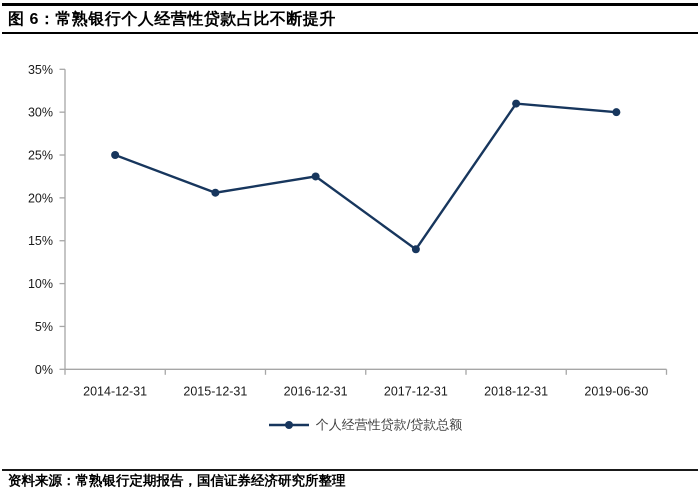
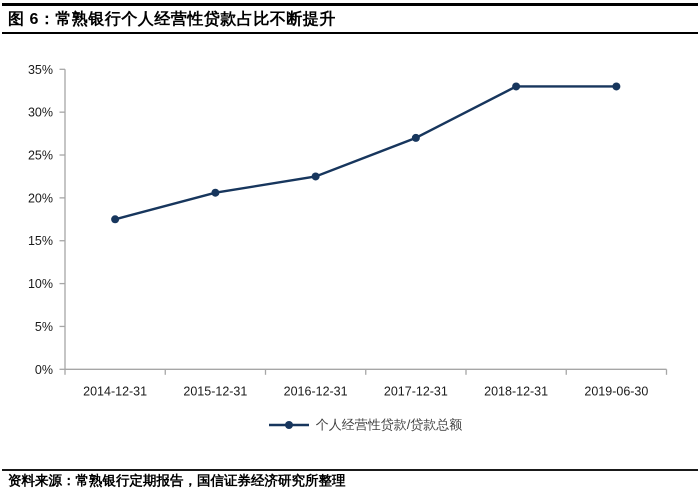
2014-12-31: 25% -> 18%
2017-12-31: 14% -> 27%
2018-12-31: 31% -> 33%
2019-06-30: 30% -> 33%
